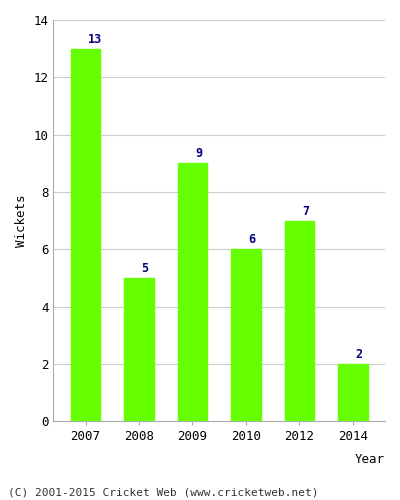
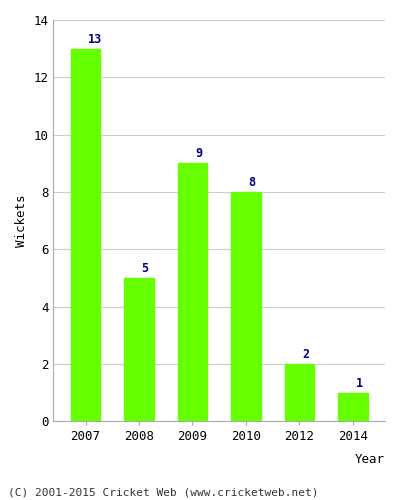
2010: 6 -> 8
2012: 7 -> 2
2014: 2 -> 1
